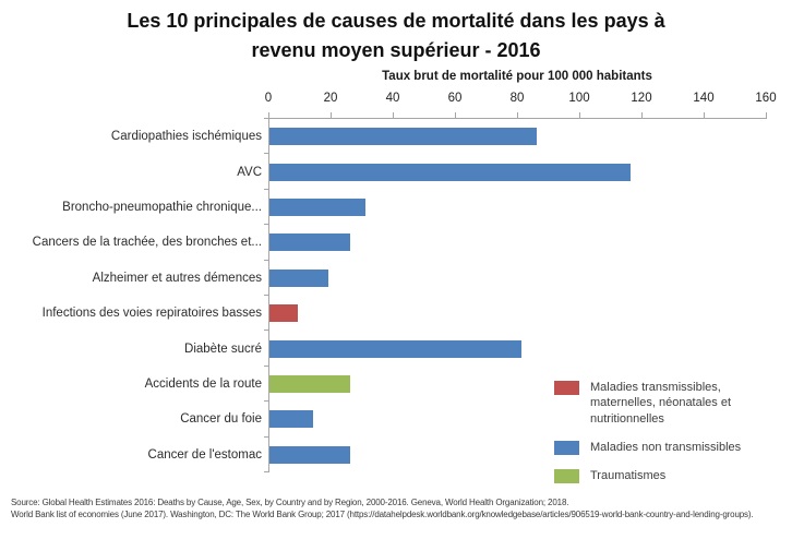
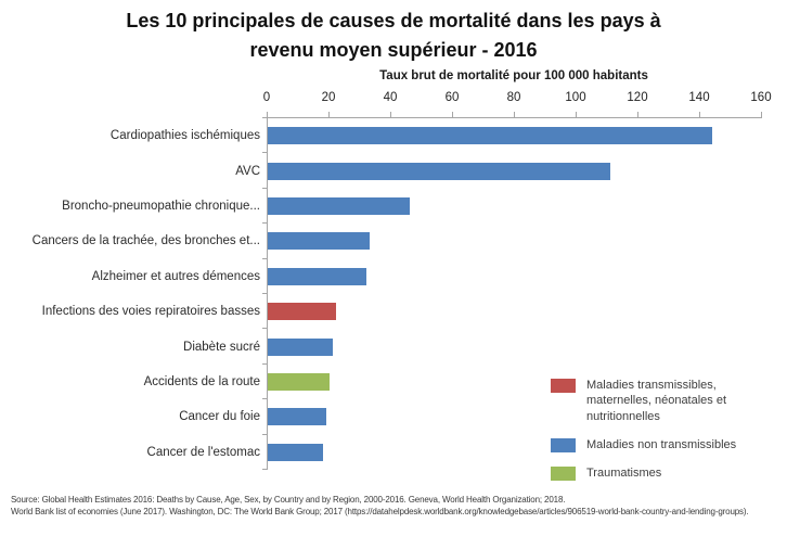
Cardiopathies ischémiques: 86 -> 144
AVC: 116 -> 111
Broncho-pneumopathie chronique...: 31 -> 46
Cancers de la trachée, des bronches et...: 26 -> 33
Alzheimer et autres démences: 19 -> 32
Infections des voies repiratoires basses: 9 -> 22
Diabète sucré: 81 -> 21
Accidents de la route: 26 -> 20
Cancer du foie: 14 -> 19
Cancer de l'estomac: 26 -> 18
